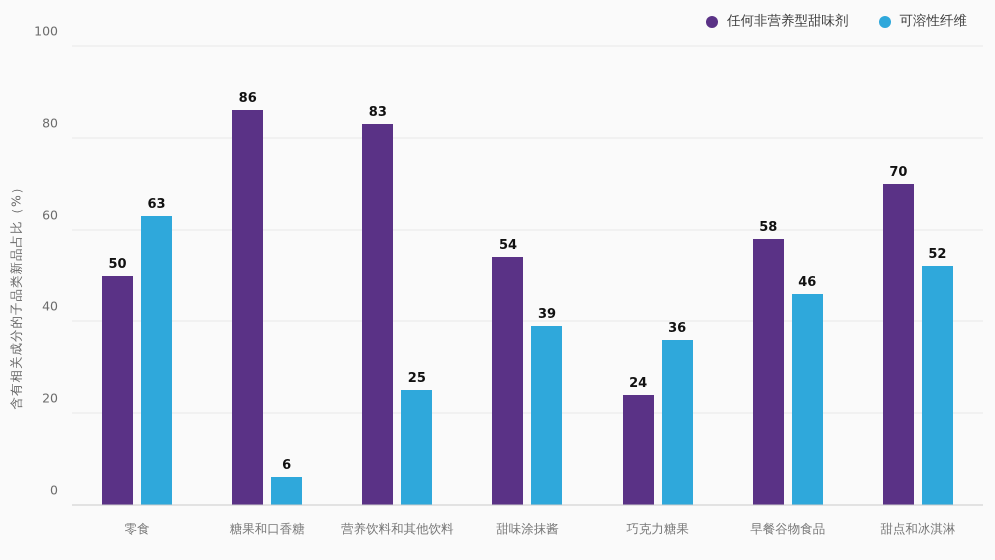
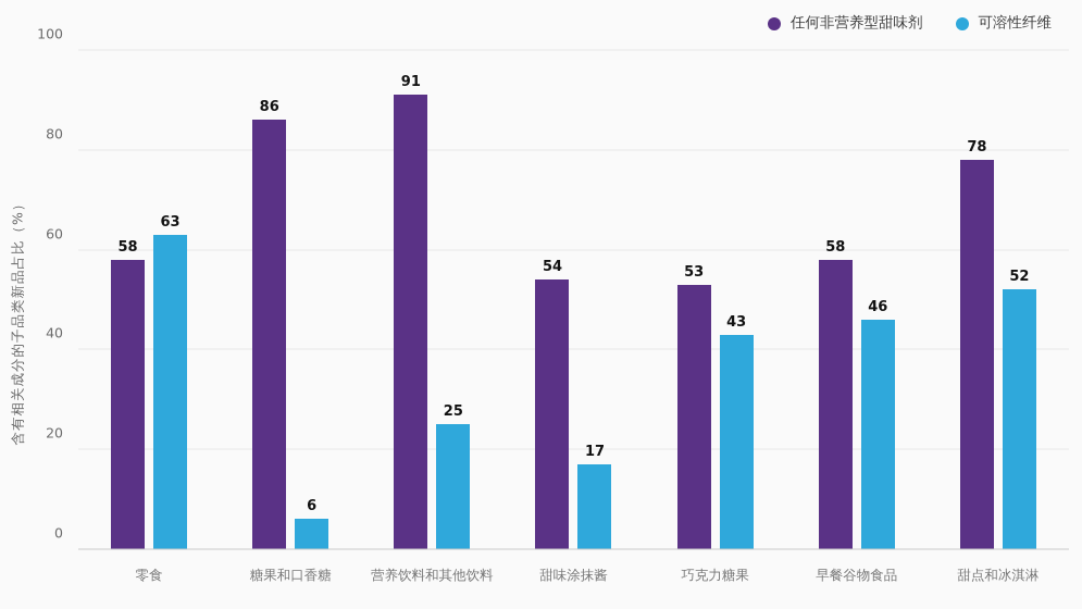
任何非营养型甜味剂/零食: 50 -> 58
任何非营养型甜味剂/营养饮料和其他饮料: 83 -> 91
可溶性纤维/甜味涂抹酱: 39 -> 17
任何非营养型甜味剂/巧克力糖果: 24 -> 53
可溶性纤维/巧克力糖果: 36 -> 43
任何非营养型甜味剂/甜点和冰淇淋: 70 -> 78
